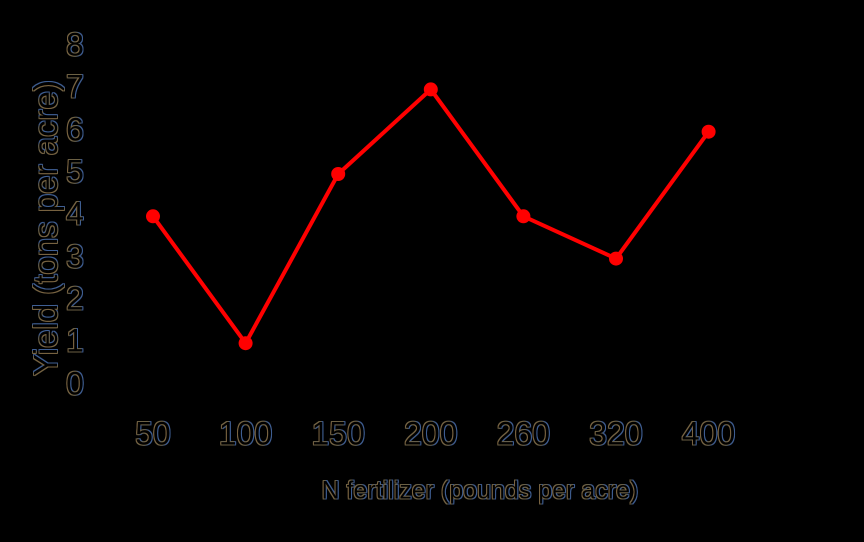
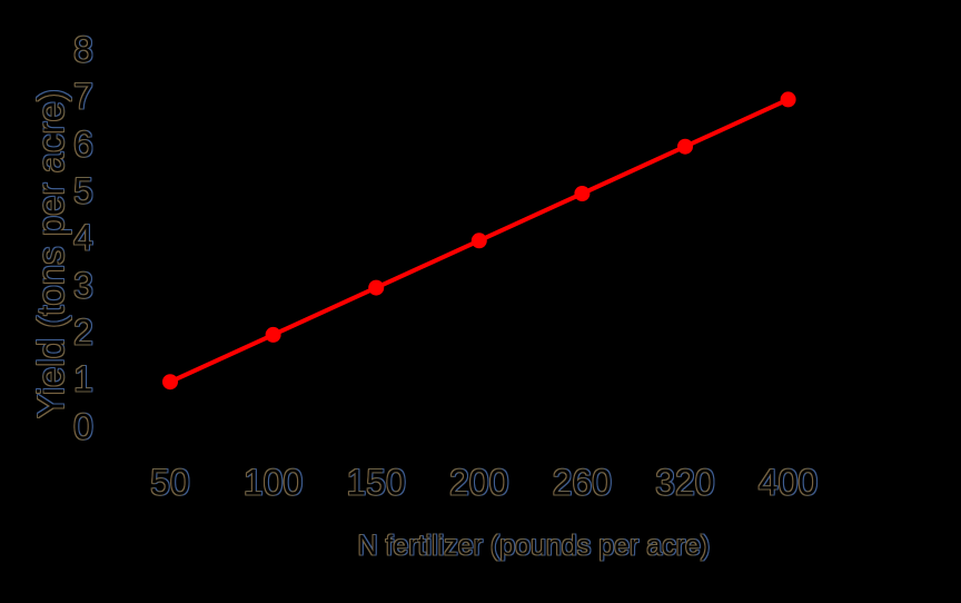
50: 4 -> 1
100: 1 -> 2
150: 5 -> 3
200: 7 -> 4
260: 4 -> 5
320: 3 -> 6
400: 6 -> 7
